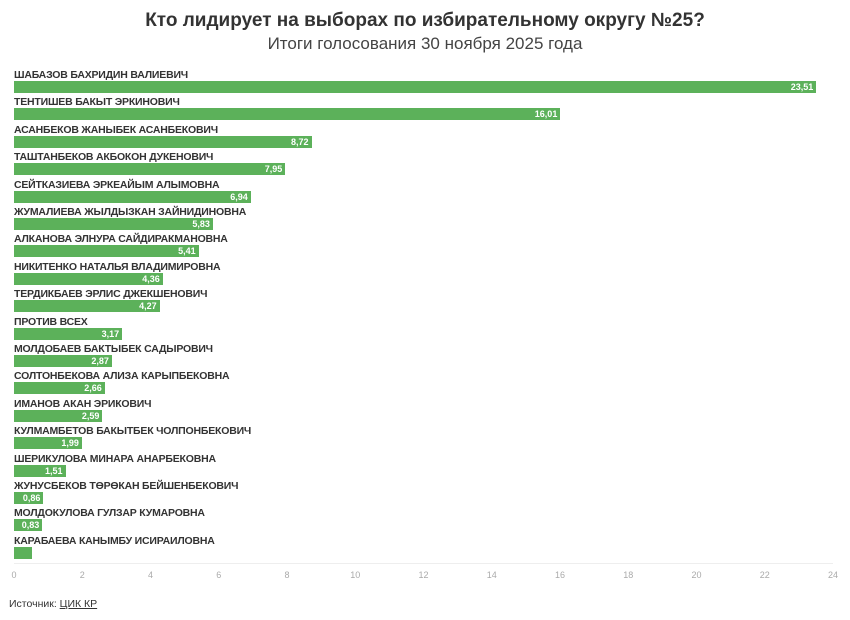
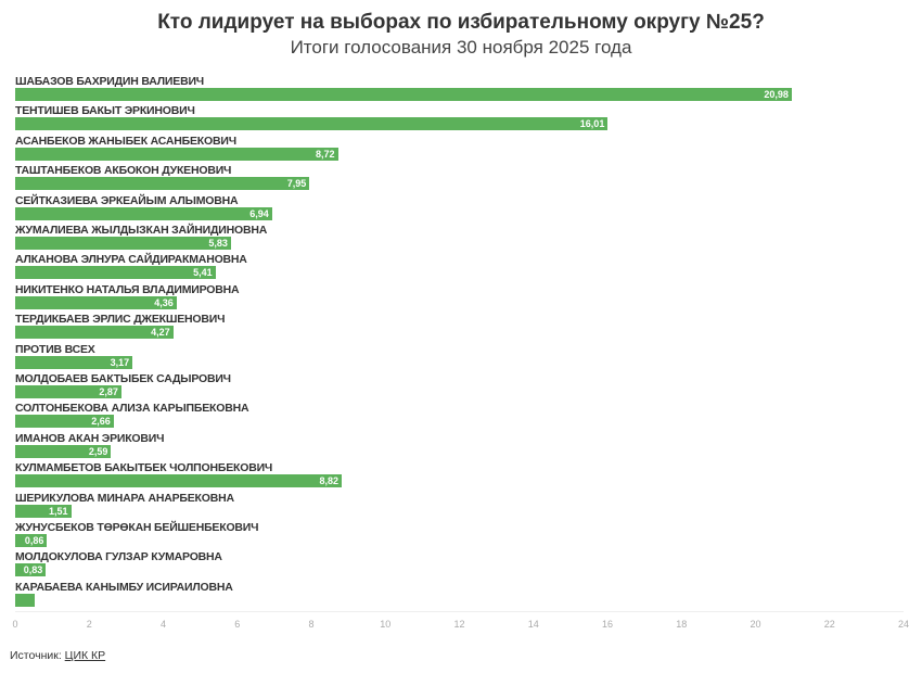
ШАБАЗОВ БАХРИДИН ВАЛИЕВИЧ: 23,51 -> 20,98
КУЛМАМБЕТОВ БАКЫТБЕК ЧОЛПОНБЕКОВИЧ: 1,99 -> 8,82
